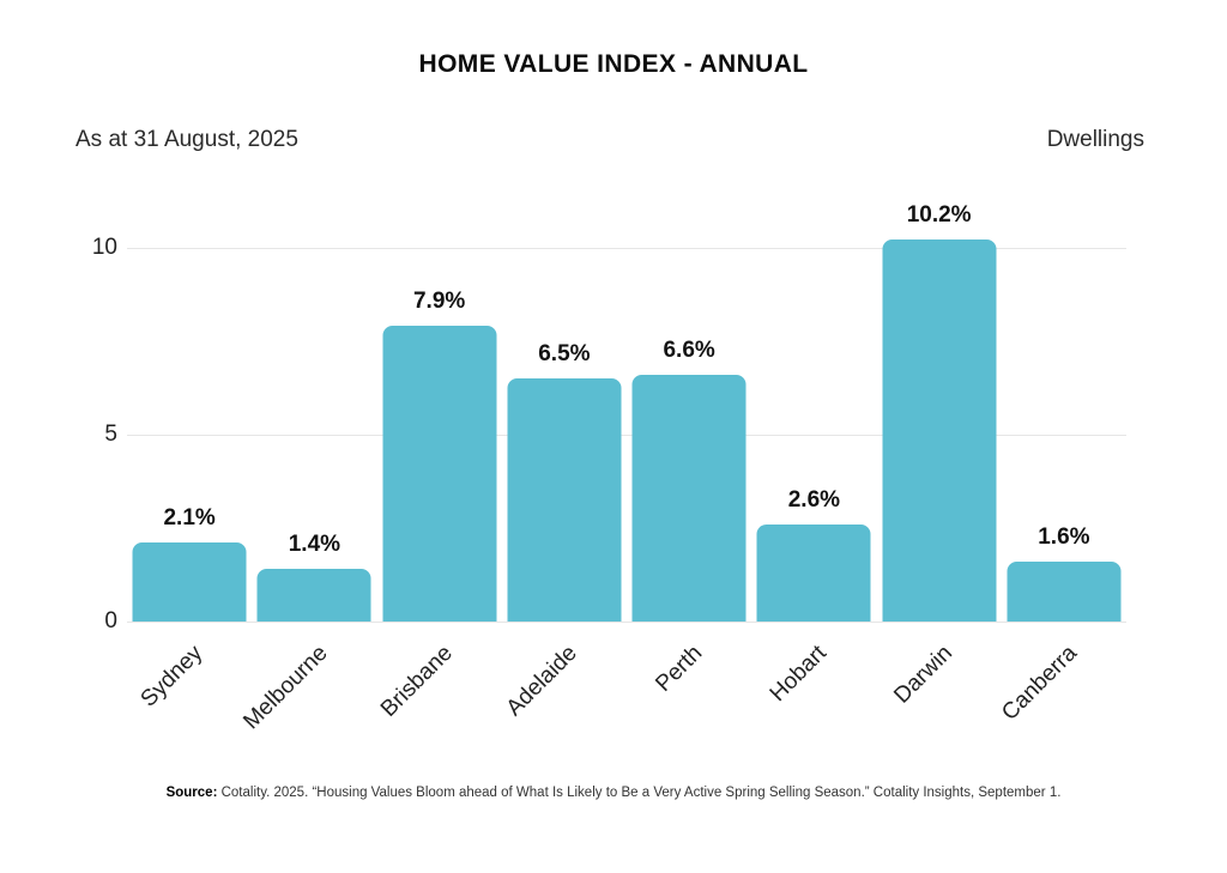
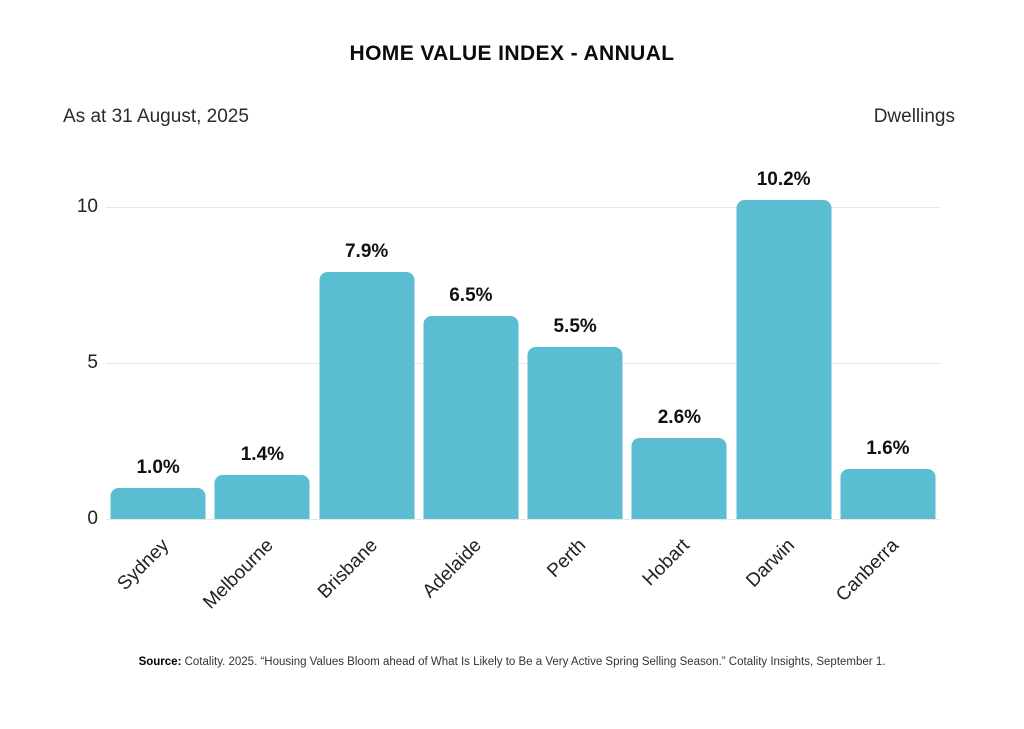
Sydney: 2.1% -> 1.0%
Perth: 6.6% -> 5.5%
